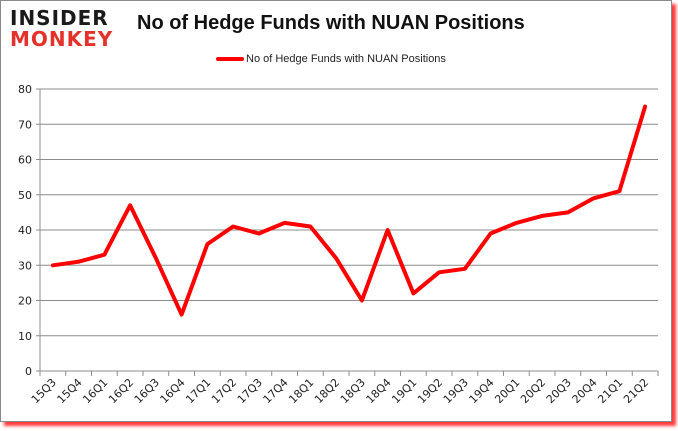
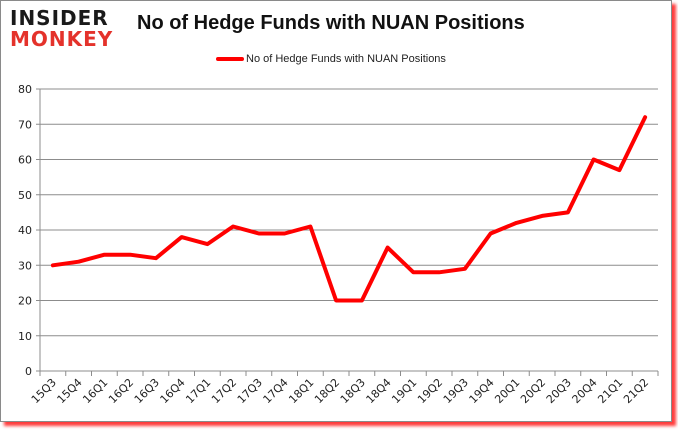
16Q2: 47 -> 33
16Q4: 16 -> 38
17Q4: 42 -> 39
18Q2: 32 -> 20
18Q4: 40 -> 35
19Q1: 22 -> 28
20Q4: 49 -> 60
21Q1: 51 -> 57
21Q2: 75 -> 72
